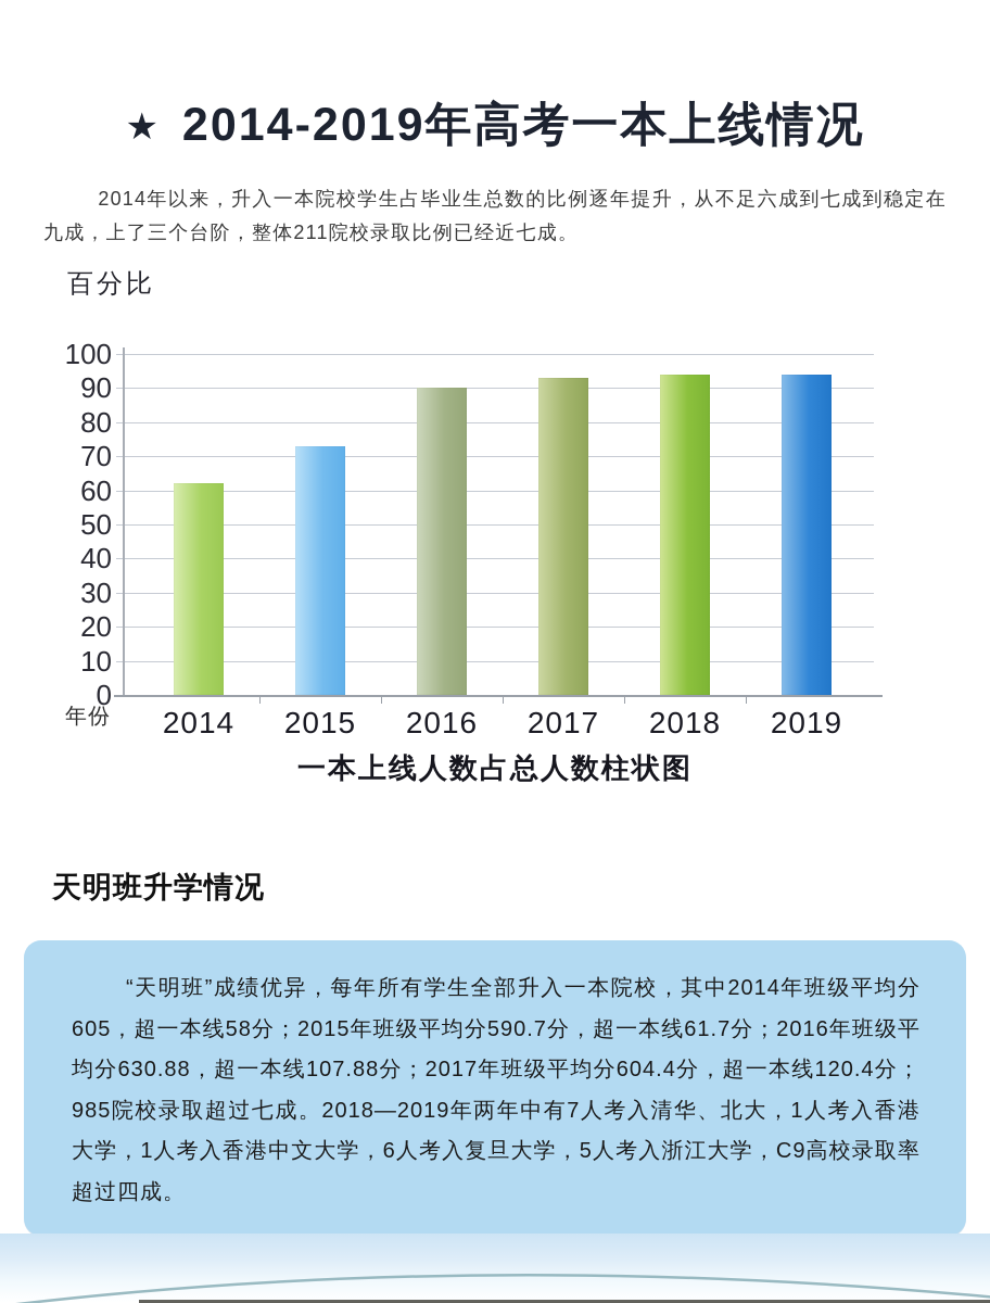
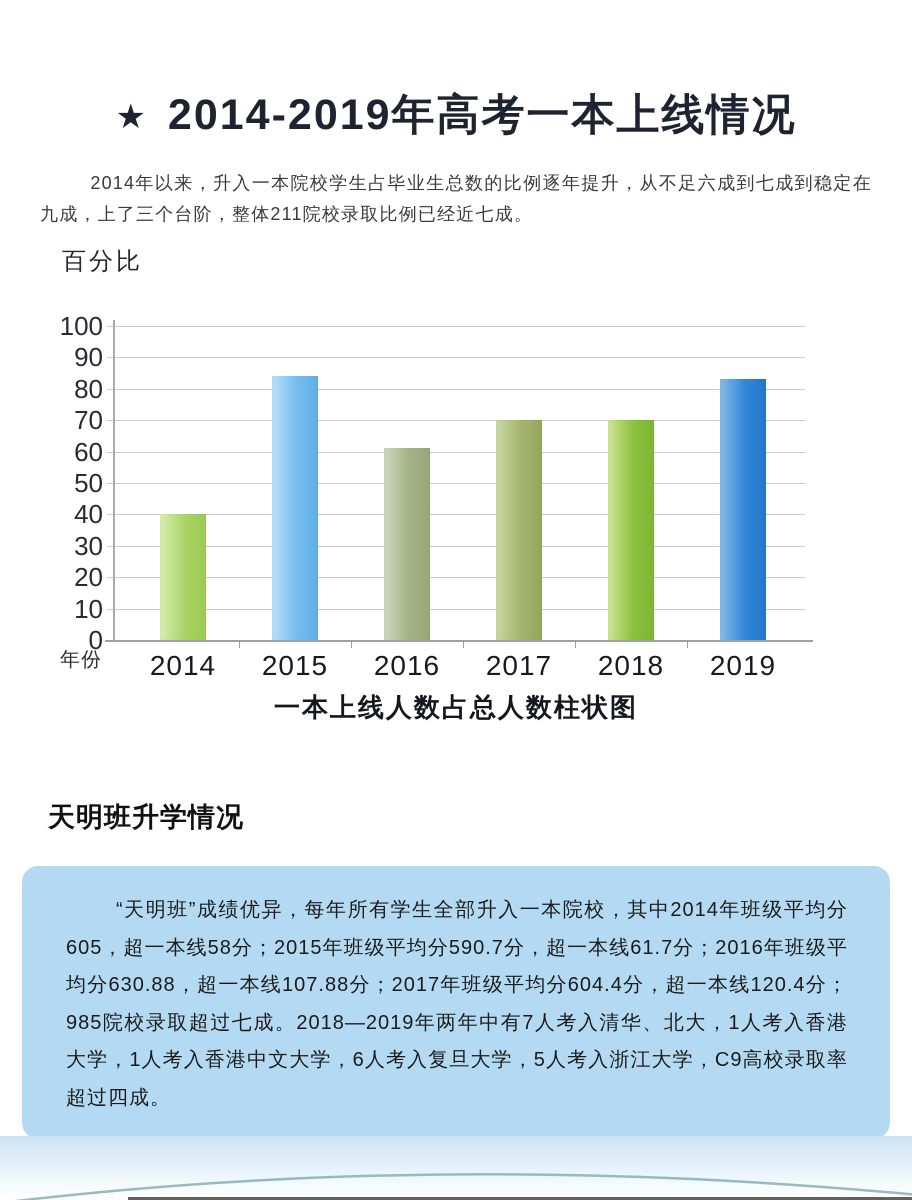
2014: 62 -> 40
2015: 73 -> 84
2016: 90 -> 61
2017: 93 -> 70
2018: 94 -> 70
2019: 94 -> 83
